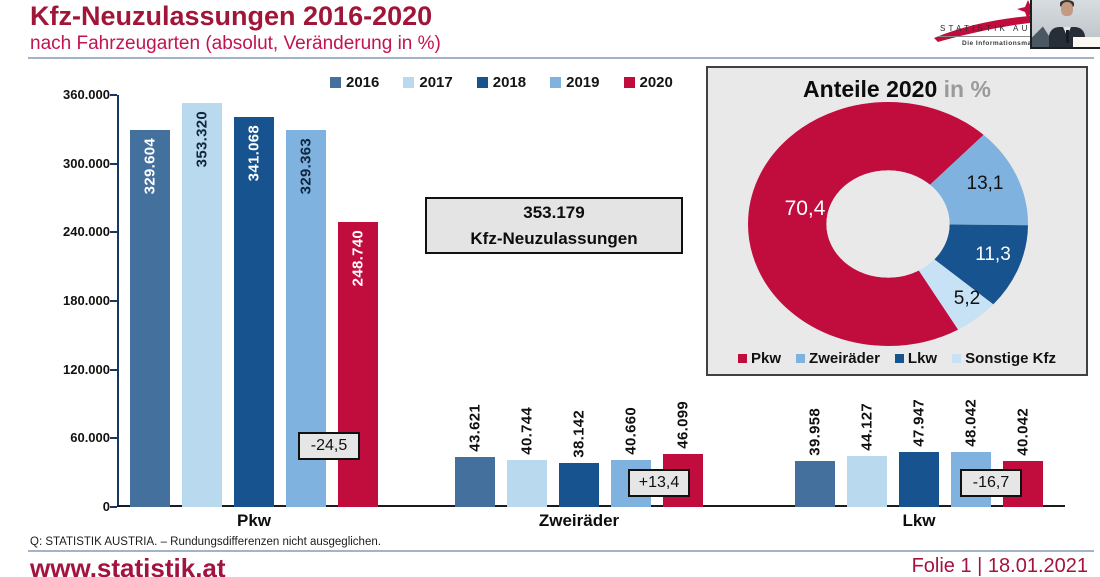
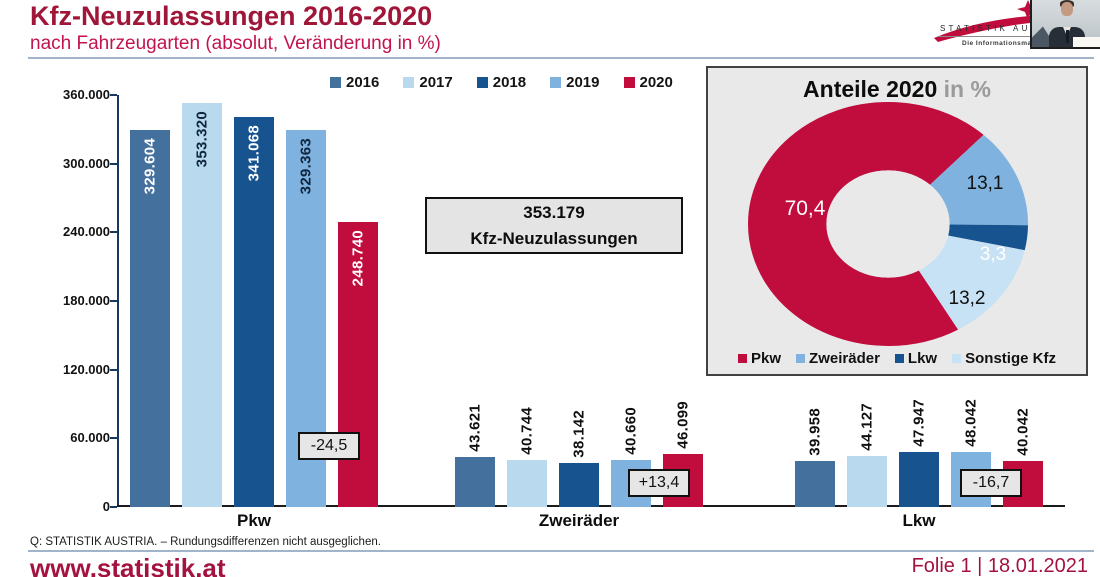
Anteile 2020 in %/Lkw: 11,3 -> 3,3
Anteile 2020 in %/Sonstige Kfz: 5,2 -> 13,2
